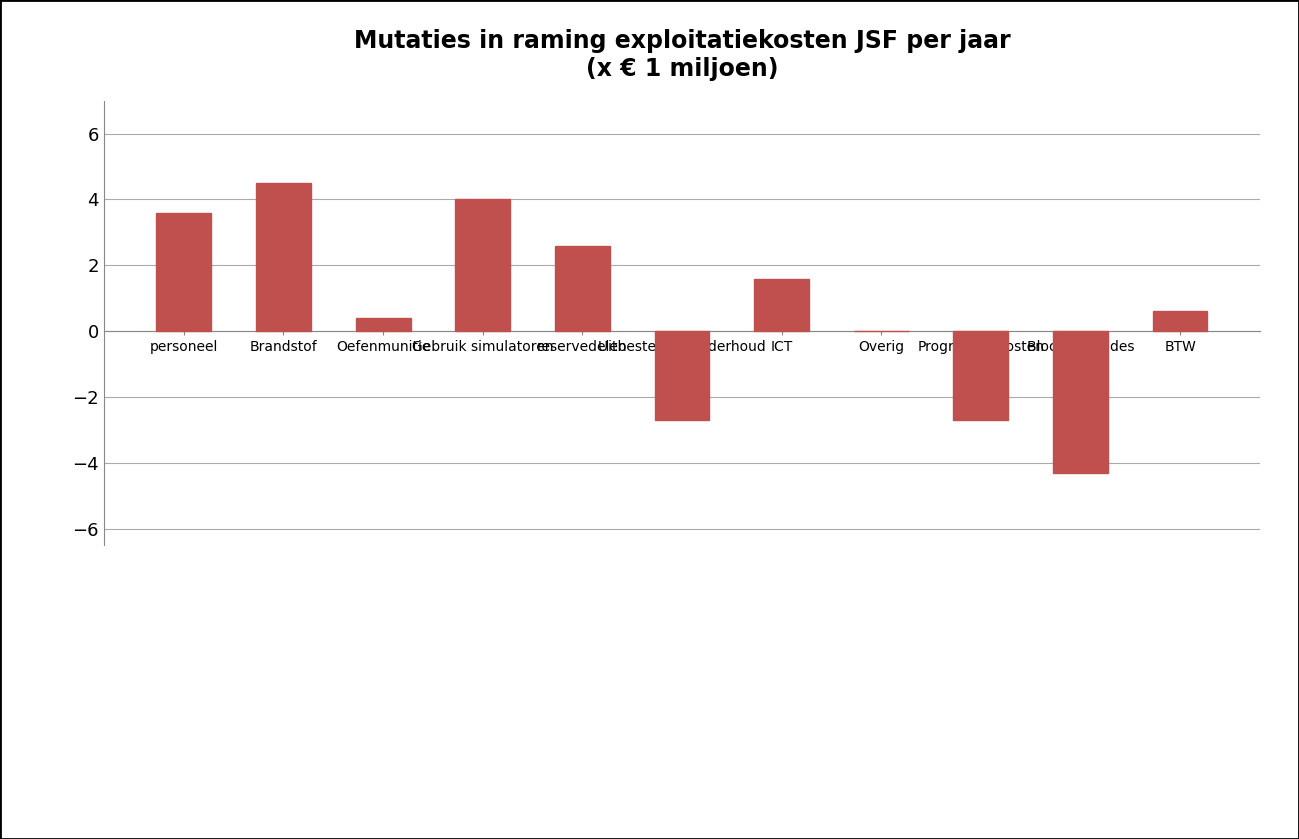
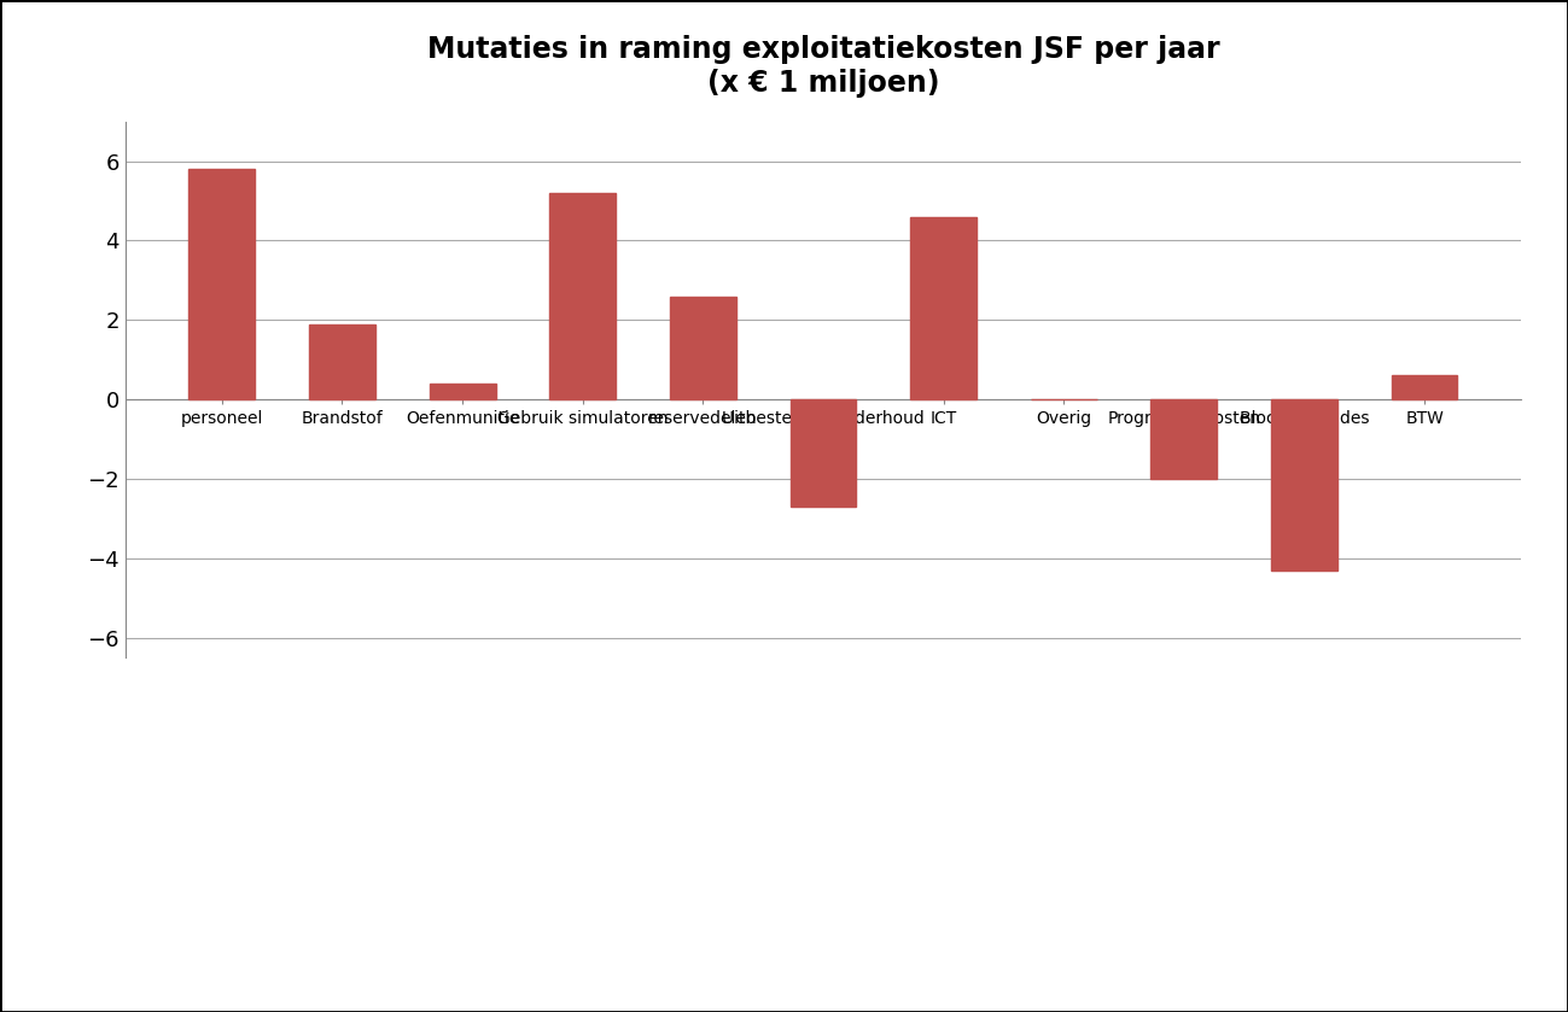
personeel: 3.6 -> 5.8
Brandstof: 4.5 -> 1.9
Gebruik simulatoren: 4.0 -> 5.2
ICT: 1.6 -> 4.6
Programmakosten: -2.7 -> -2.0
